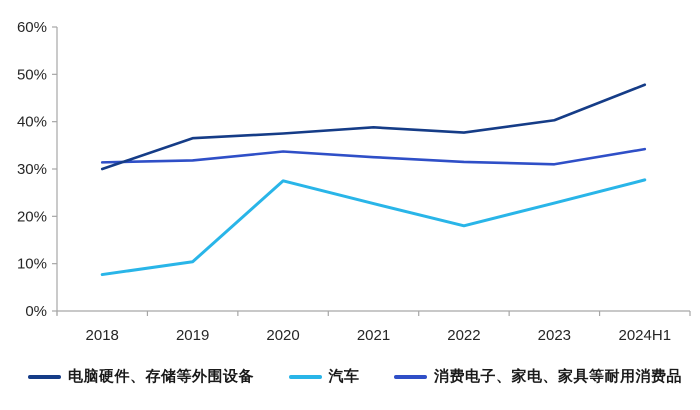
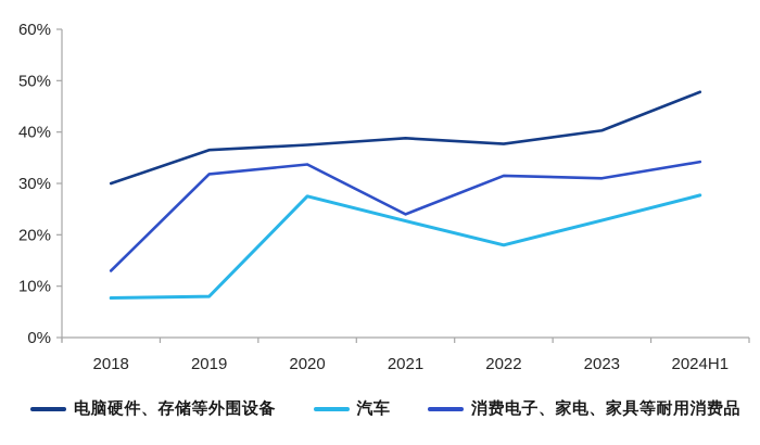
消费电子、家电、家具等耐用消费品/2018: 31% -> 13%
汽车/2019: 10% -> 8%
消费电子、家电、家具等耐用消费品/2021: 32% -> 24%
